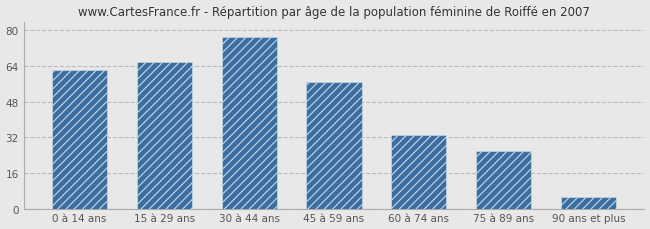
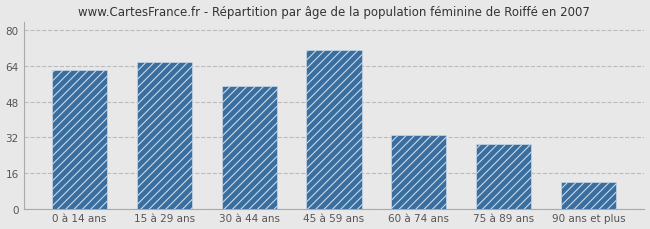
30 à 44 ans: 77 -> 55
45 à 59 ans: 57 -> 71
75 à 89 ans: 26 -> 29
90 ans et plus: 5 -> 12
